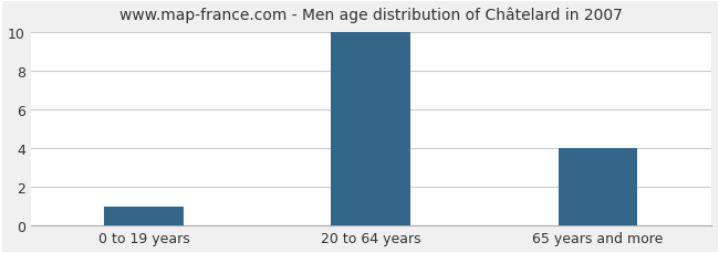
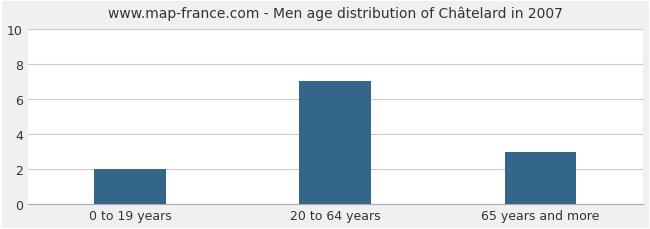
0 to 19 years: 1 -> 2
20 to 64 years: 10 -> 7
65 years and more: 4 -> 3
